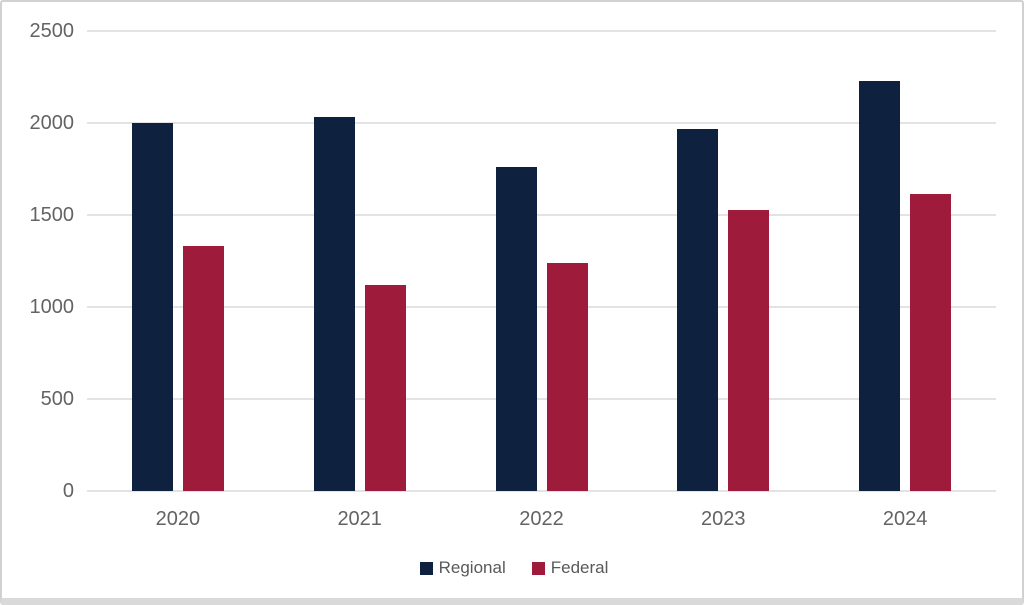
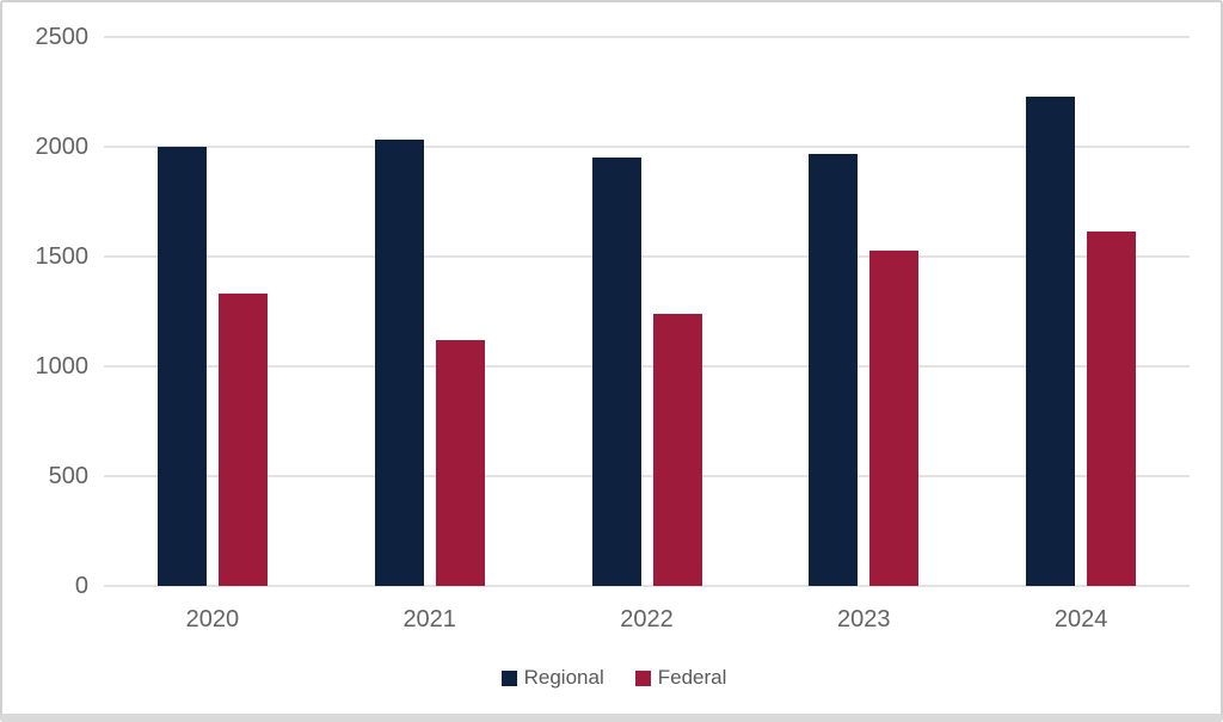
Regional/2022: 1760 -> 1950
